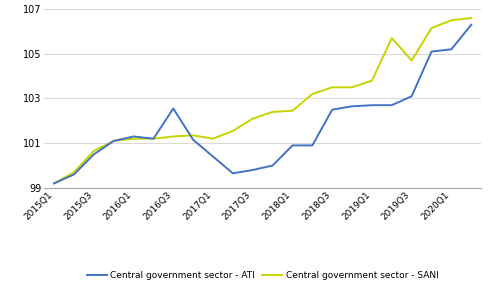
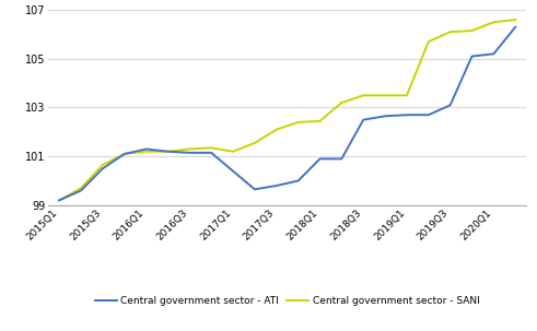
Central government sector - ATI/2016Q3: 102.55 -> 101.15
Central government sector - SANI/2019Q1: 103.80 -> 103.50
Central government sector - SANI/2019Q3: 104.70 -> 106.10
